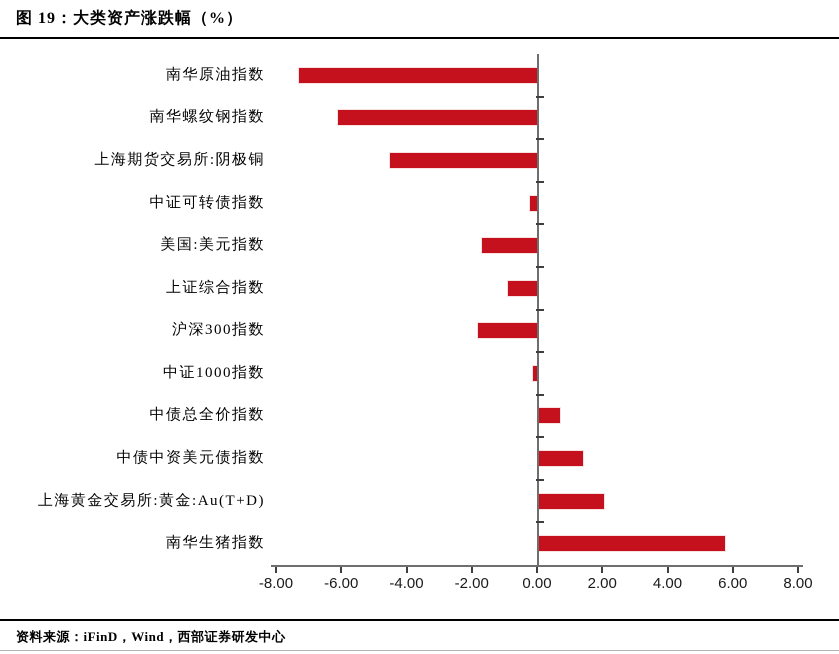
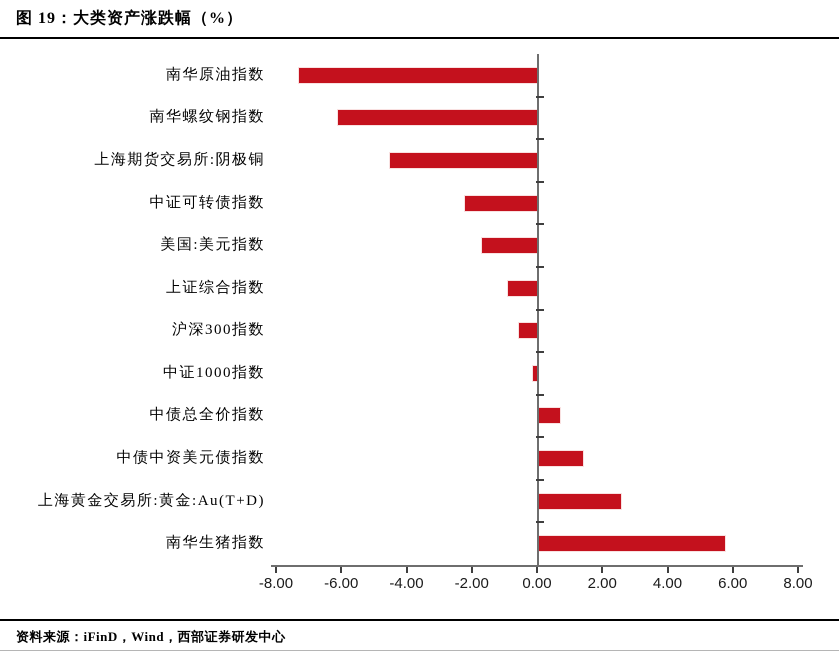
中证可转债指数: -0.2 -> -2.2
沪深300指数: -1.8 -> -0.6
上海黄金交易所:黄金:Au(T+D): 2.0 -> 2.5
